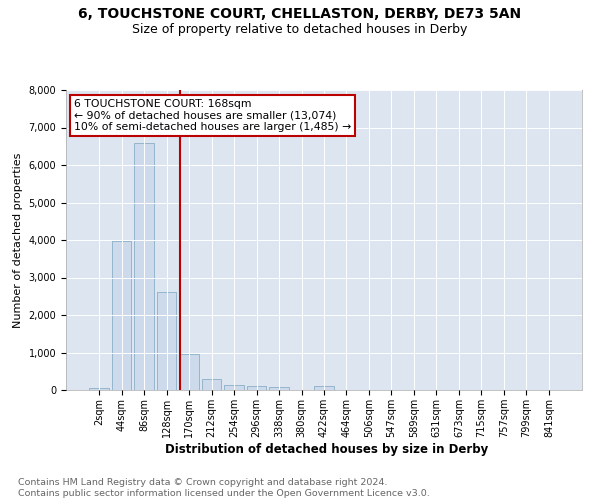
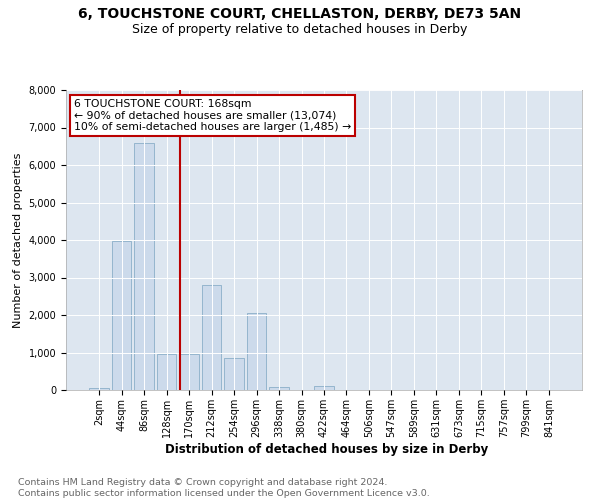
128sqm: 2,620 -> 950
212sqm: 300 -> 2,800
254sqm: 140 -> 850
296sqm: 100 -> 2,050
